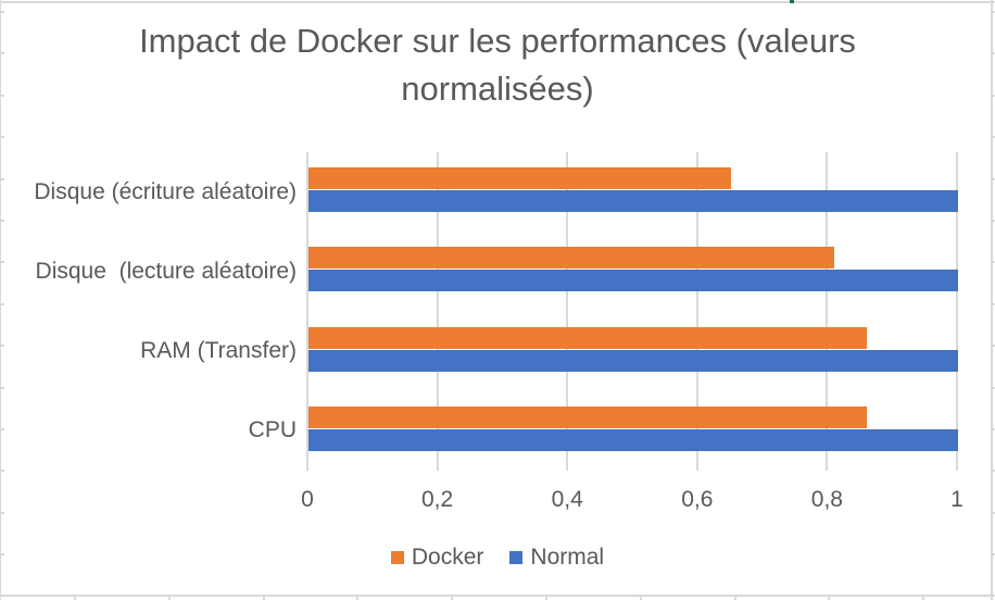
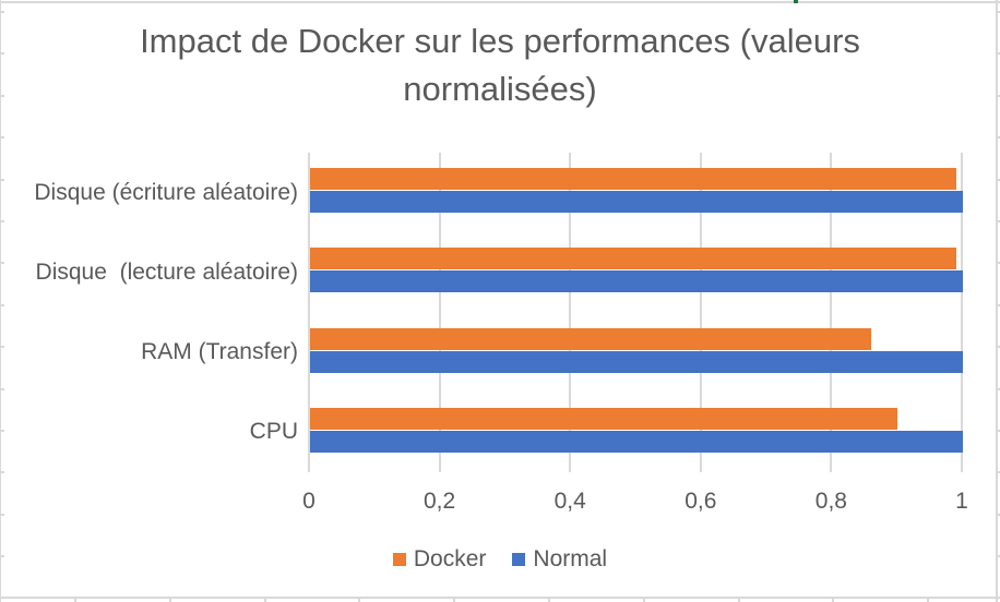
Docker/Disque (écriture aléatoire): 0,65 -> 0,99
Docker/Disque (lecture aléatoire): 0,81 -> 0,99
Docker/CPU: 0,86 -> 0,90
